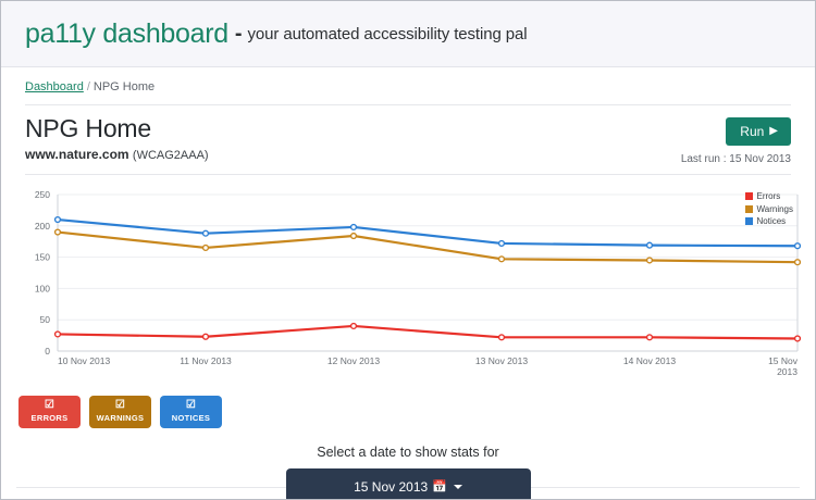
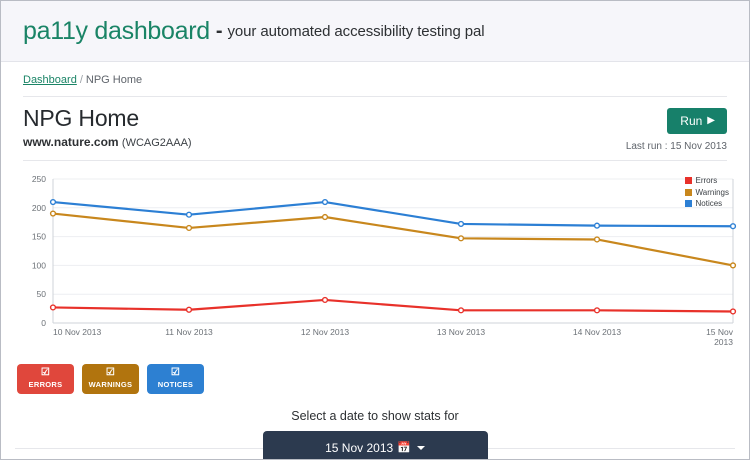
Notices/12 Nov 2013: 200 -> 210
Warnings/15 Nov 2013: 140 -> 100
